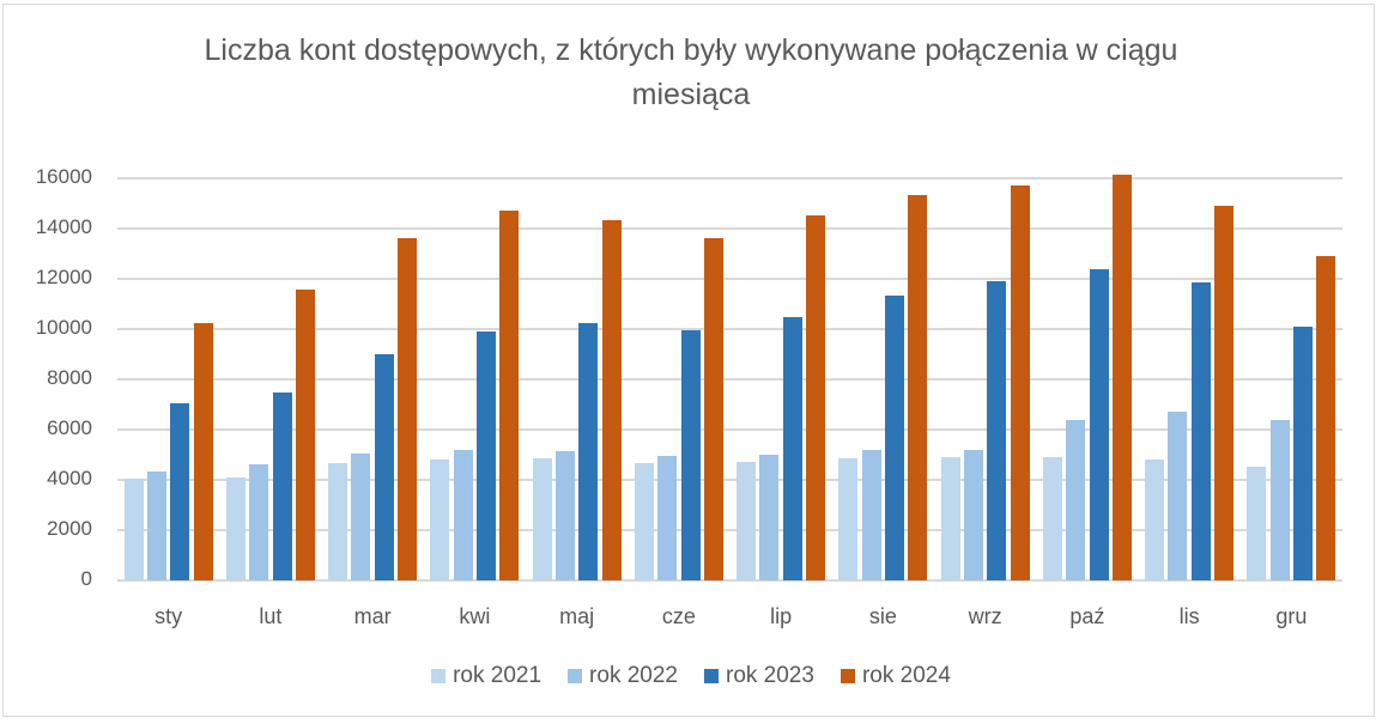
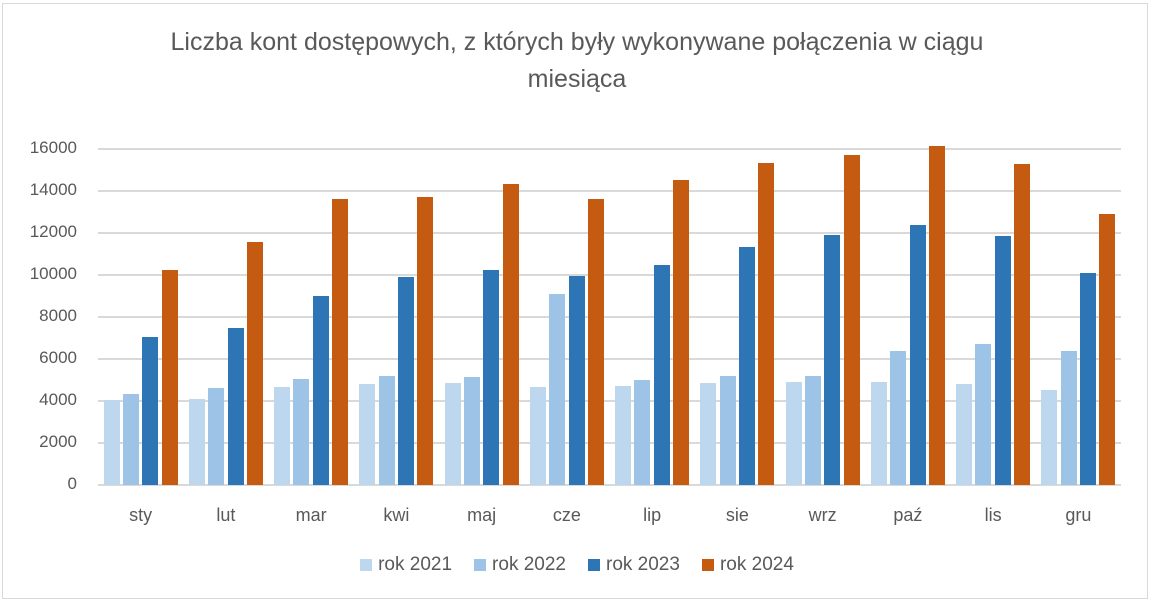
rok 2024/kwi: 14700 -> 13700
rok 2022/cze: 5000 -> 9100
rok 2024/lis: 14900 -> 15300
